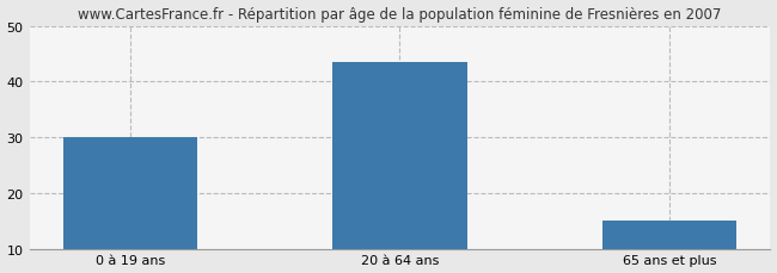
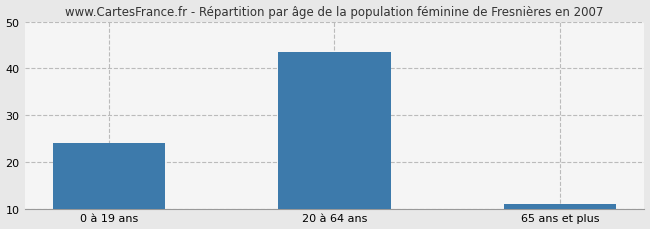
0 à 19 ans: 30.0 -> 24.0
65 ans et plus: 15.0 -> 11.0
